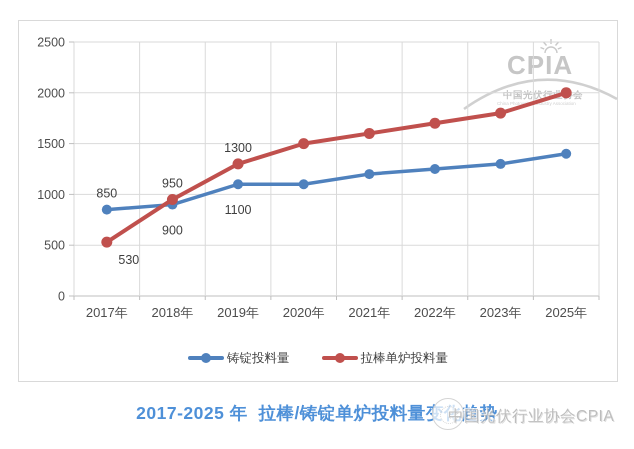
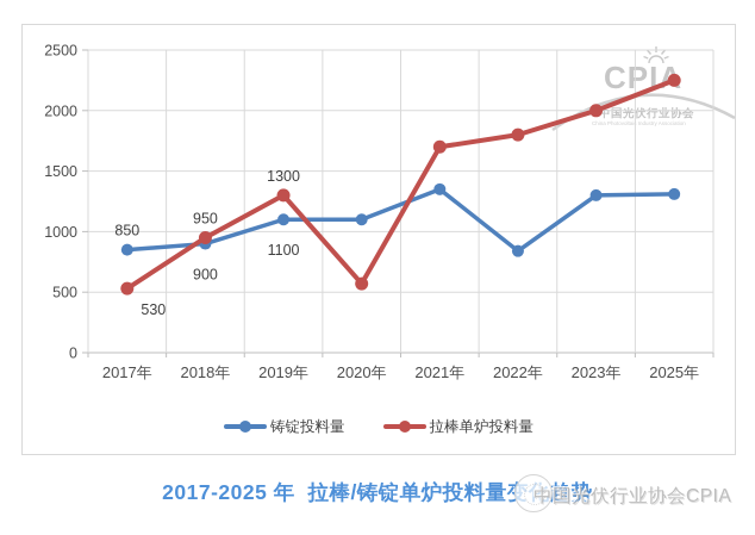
拉棒单炉投料量/2020年: 1500 -> 570
铸锭投料量/2021年: 1200 -> 1350
拉棒单炉投料量/2021年: 1600 -> 1700
铸锭投料量/2022年: 1250 -> 840
拉棒单炉投料量/2022年: 1700 -> 1800
拉棒单炉投料量/2023年: 1800 -> 2000
铸锭投料量/2025年: 1400 -> 1310
拉棒单炉投料量/2025年: 2000 -> 2250
